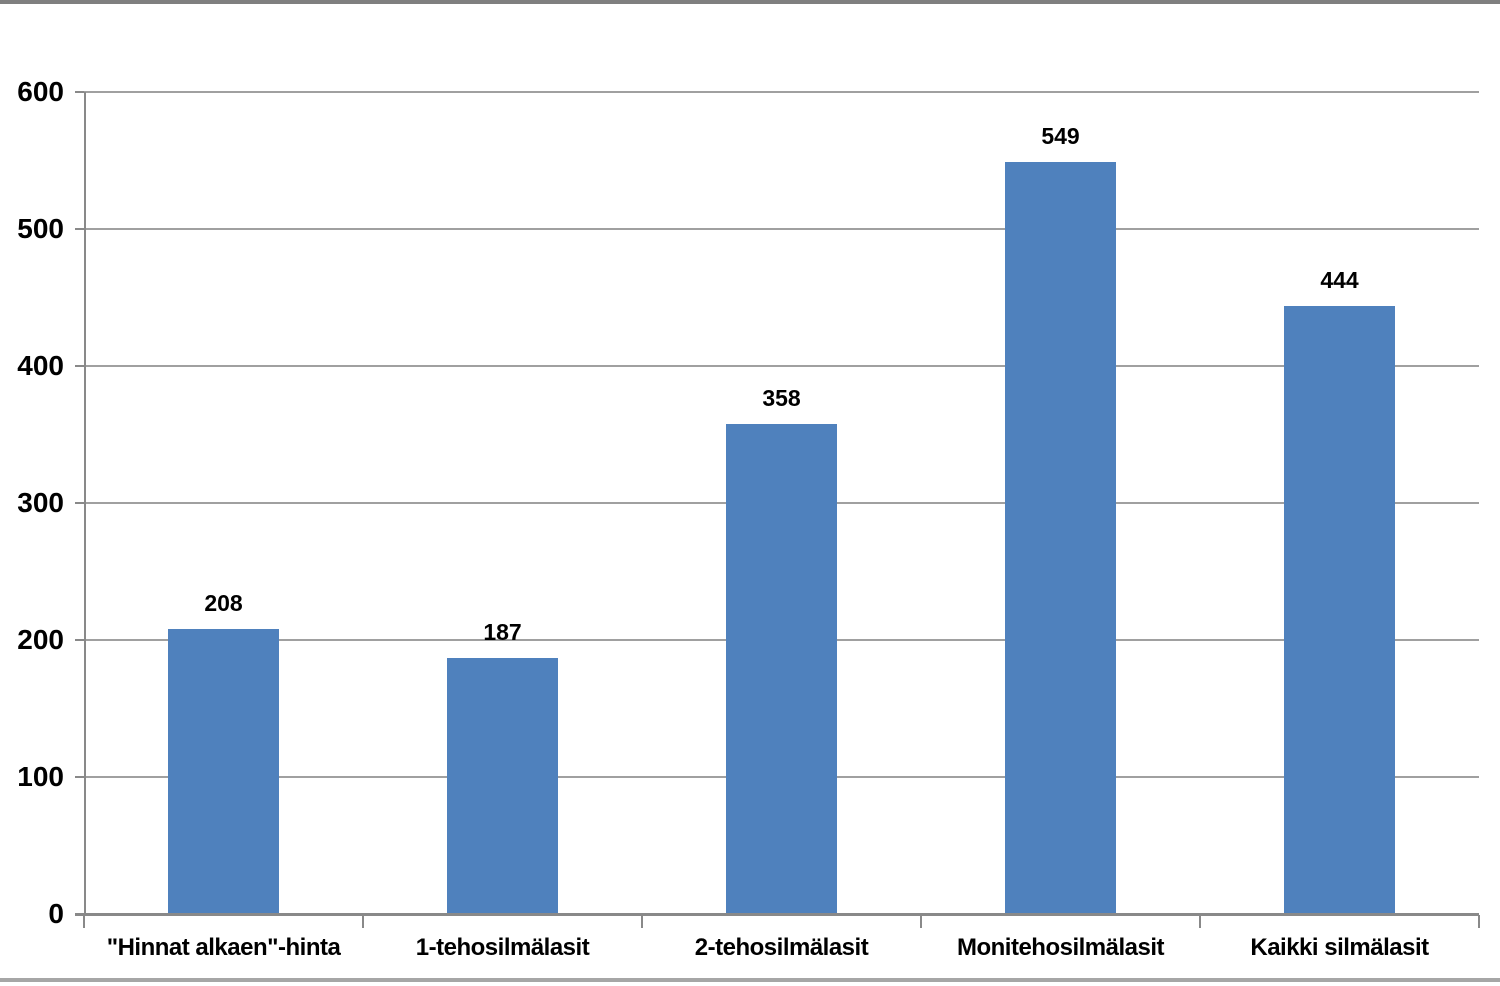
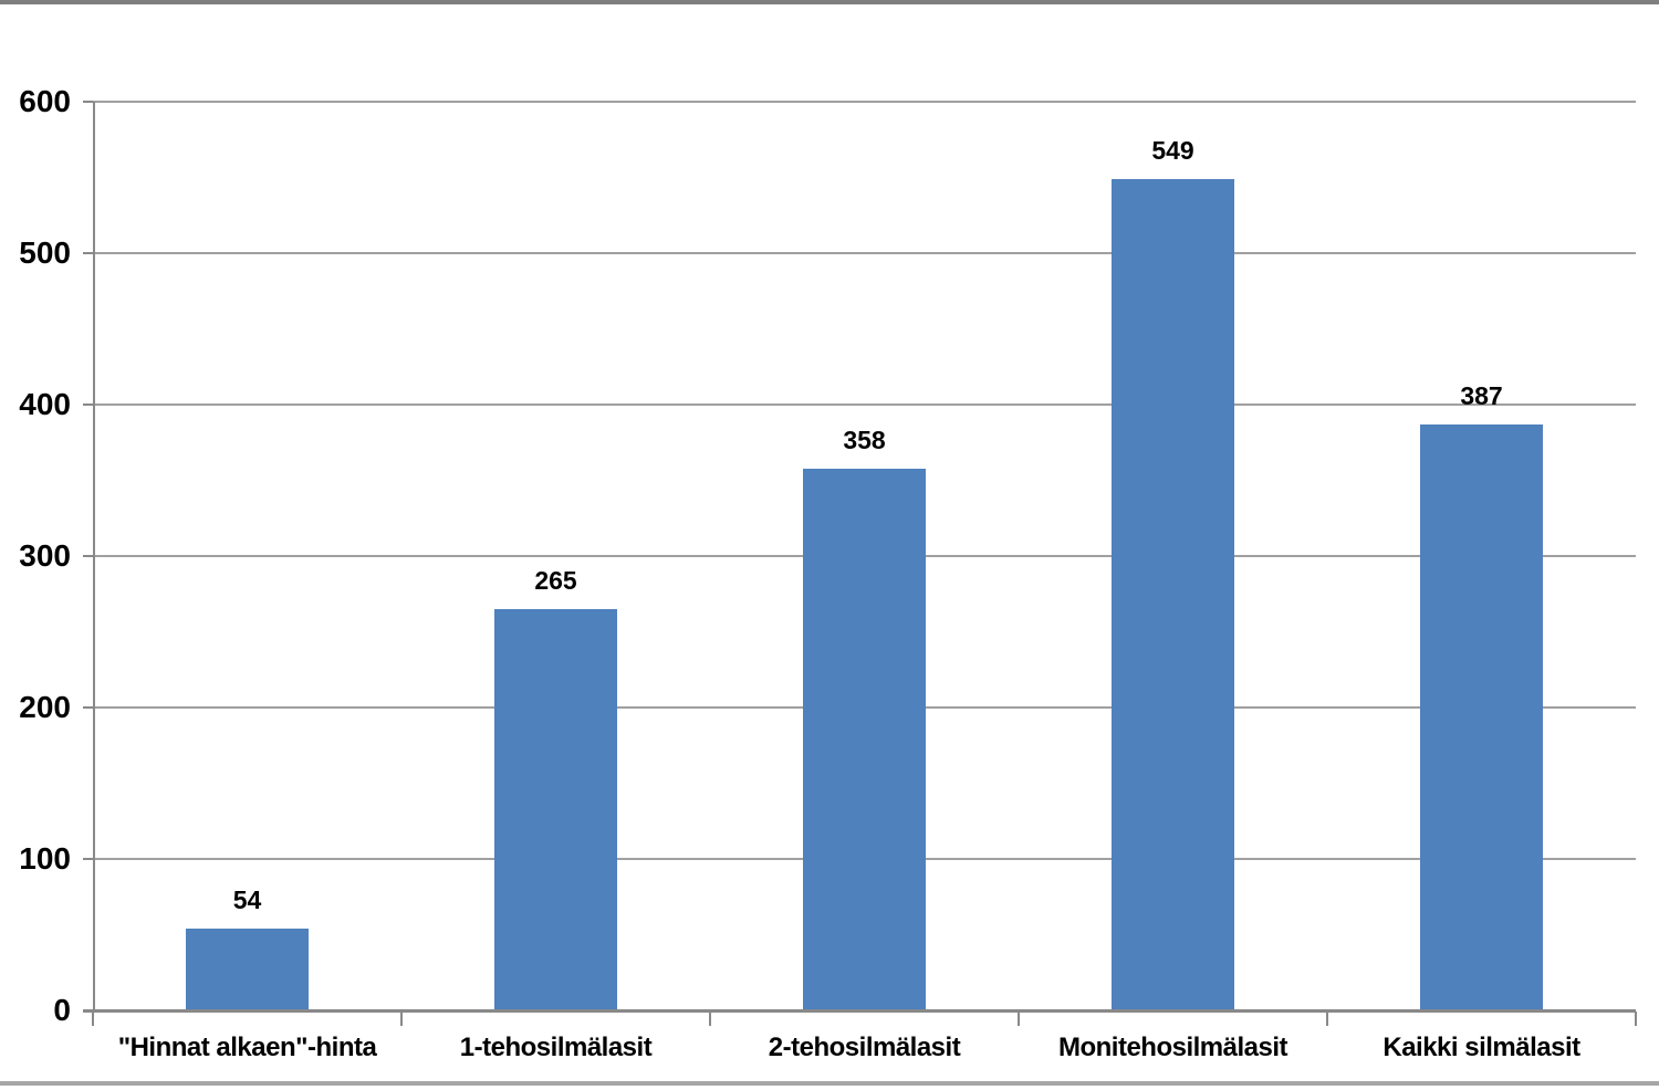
"Hinnat alkaen"-hinta: 208 -> 54
1-tehosilmälasit: 187 -> 265
Kaikki silmälasit: 444 -> 387
